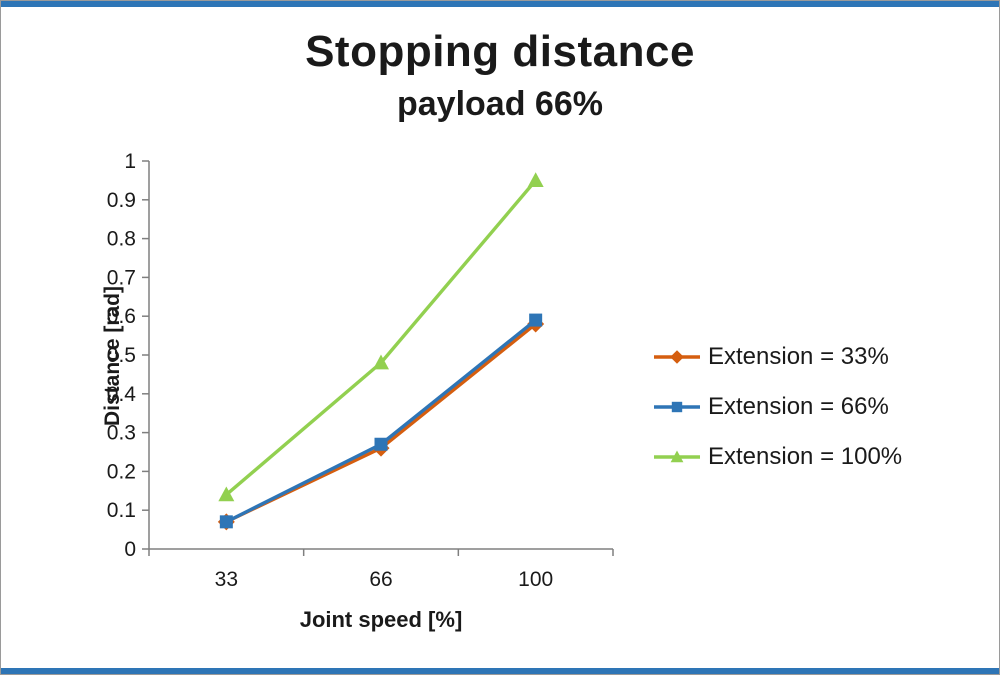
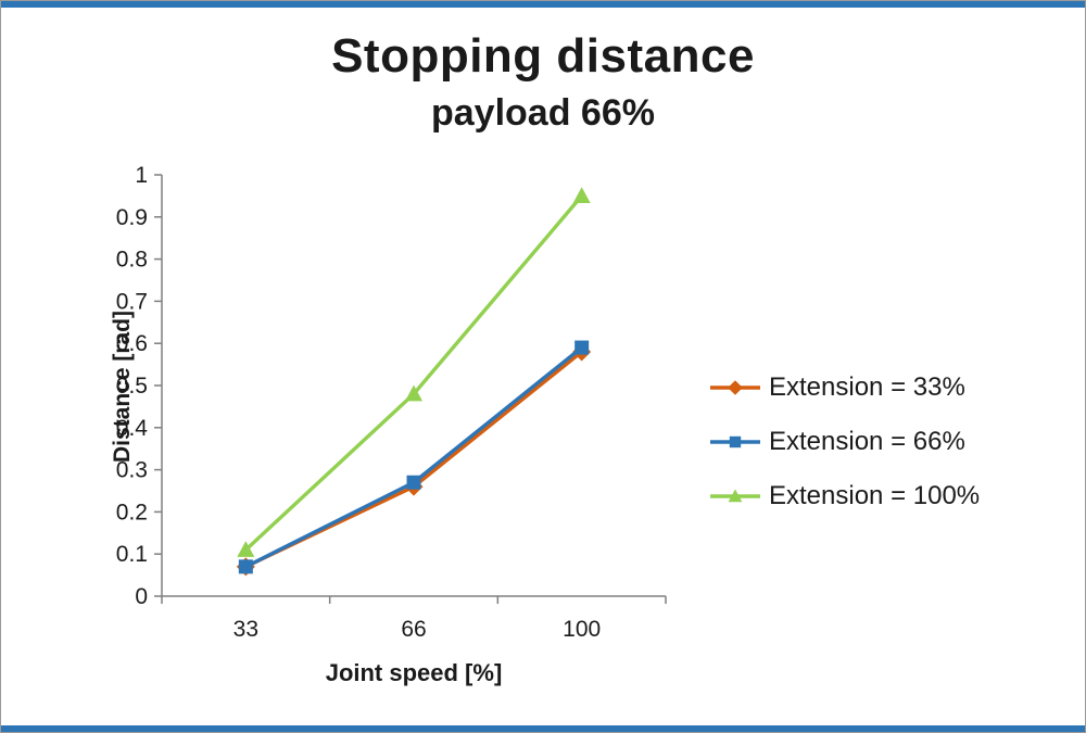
Extension = 100%/33: 0.14 -> 0.11
